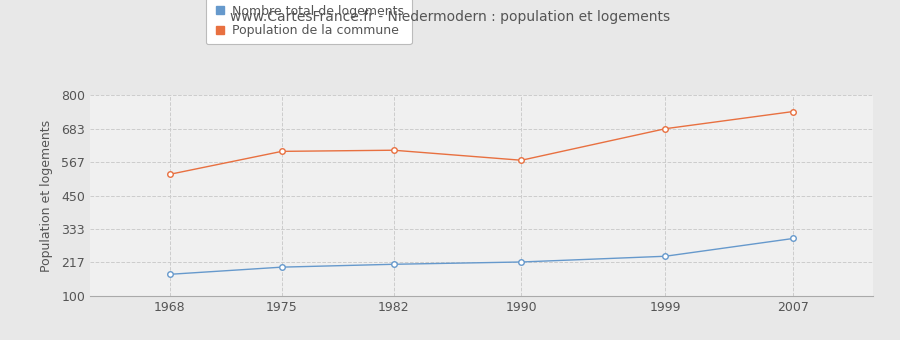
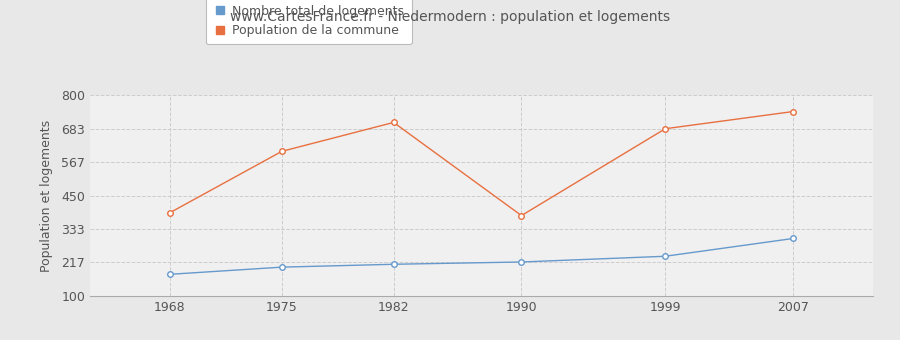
Population de la commune/1968: 524 -> 390
Population de la commune/1982: 608 -> 705
Population de la commune/1990: 573 -> 380
